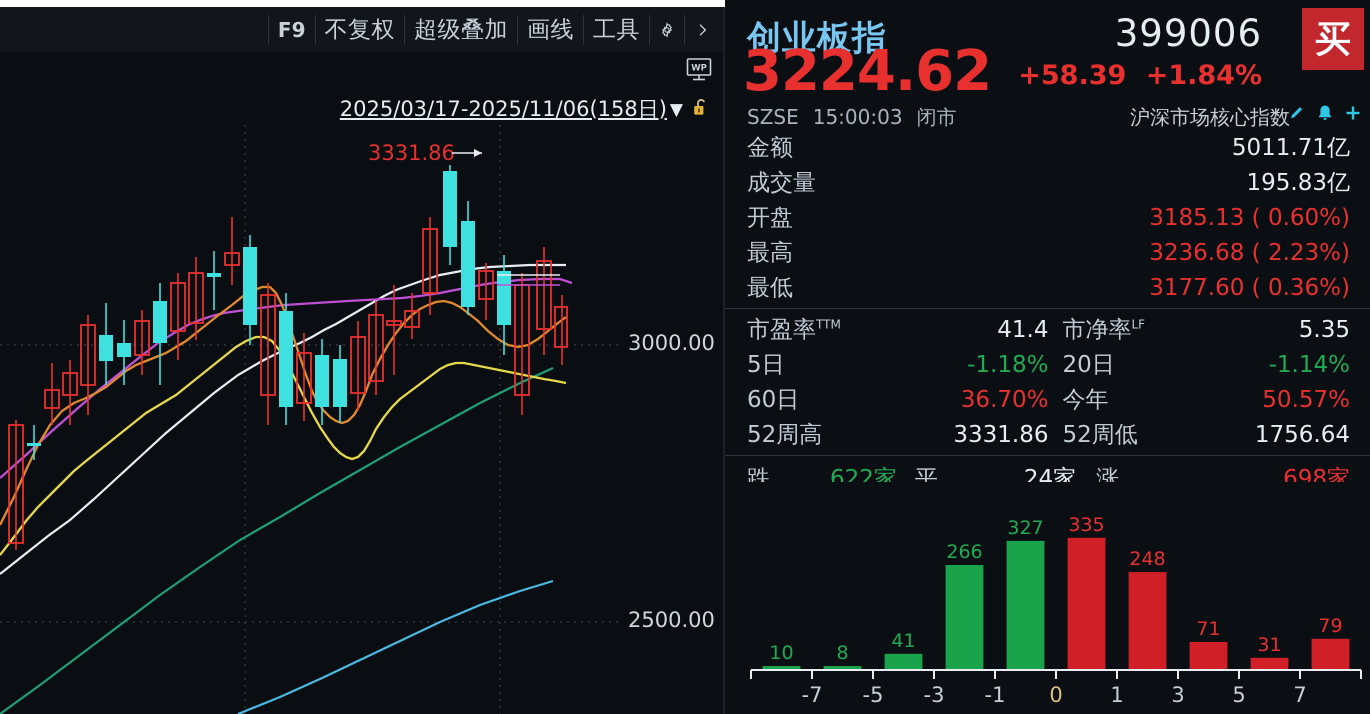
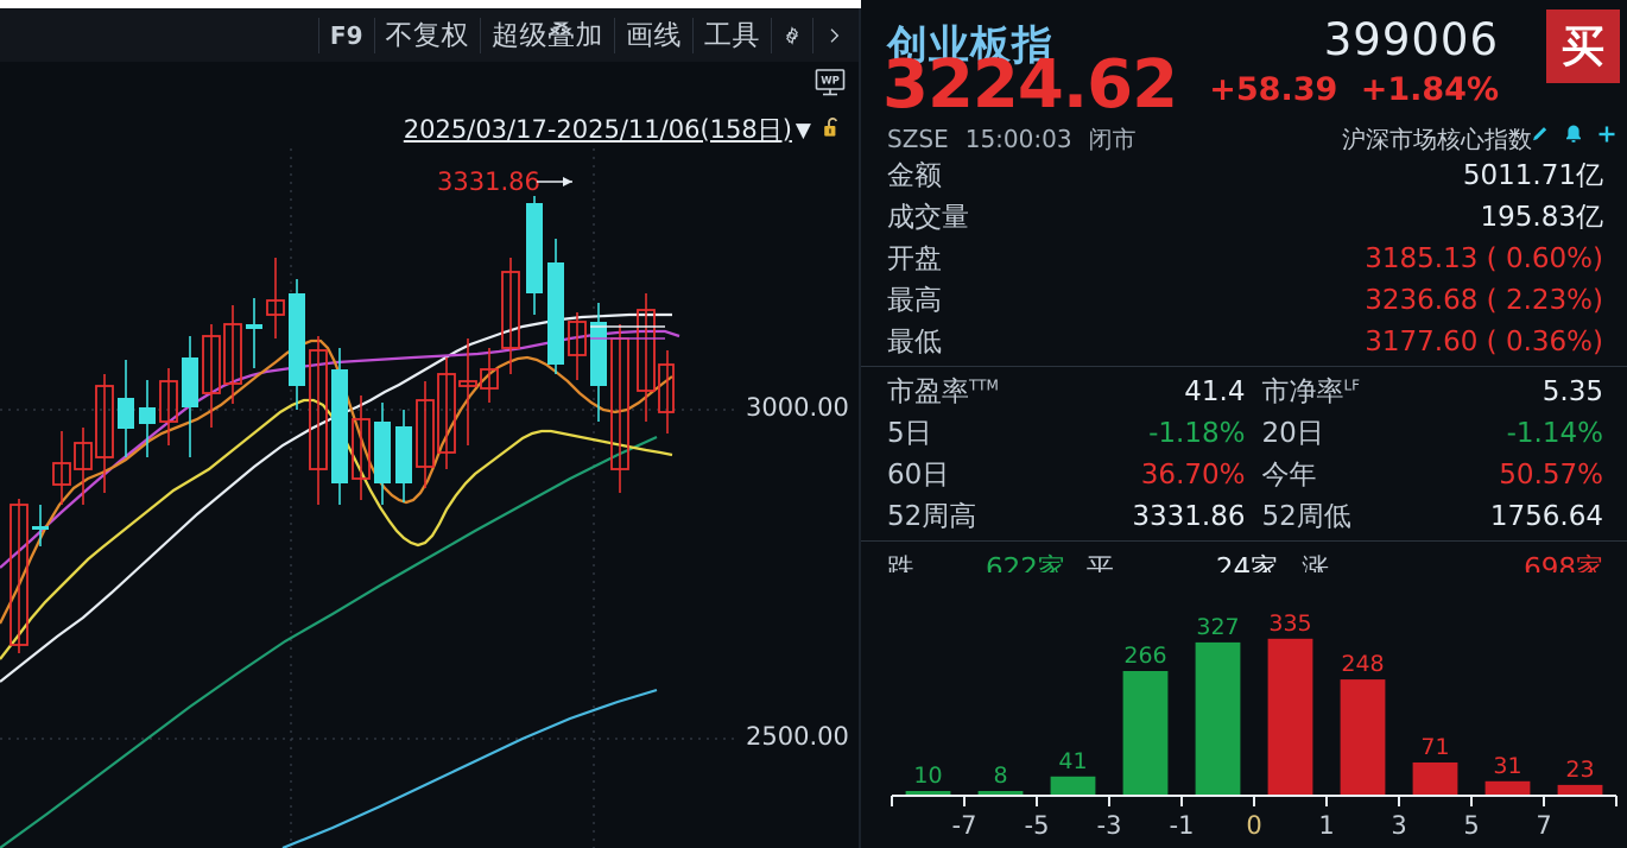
8: 79 -> 23
